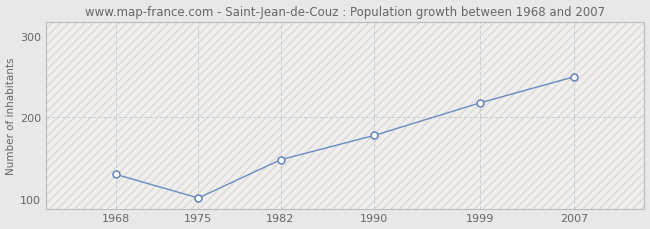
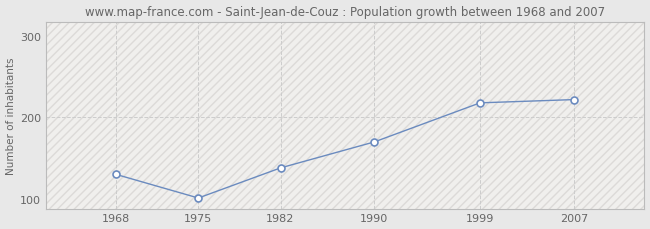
1982: 148 -> 138
1990: 178 -> 170
2007: 250 -> 222
